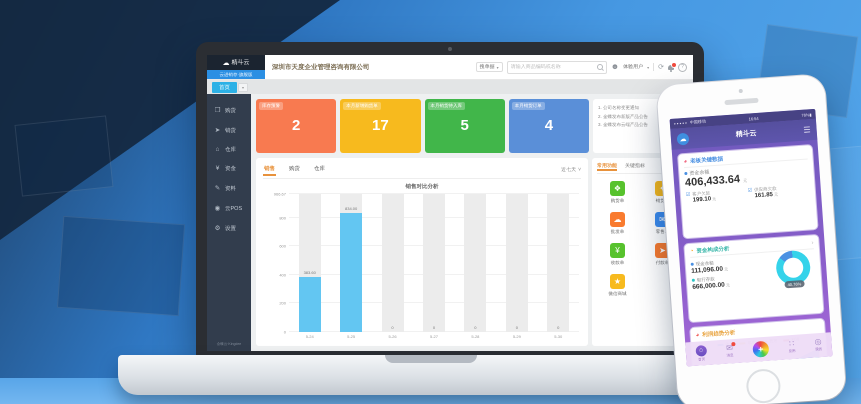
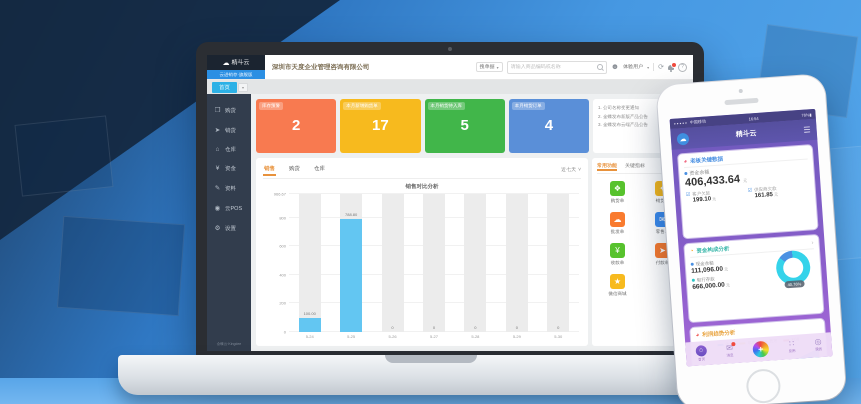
销售对比分析/5-24: 383.60 -> 100.00
销售对比分析/5-25: 834.00 -> 788.80
